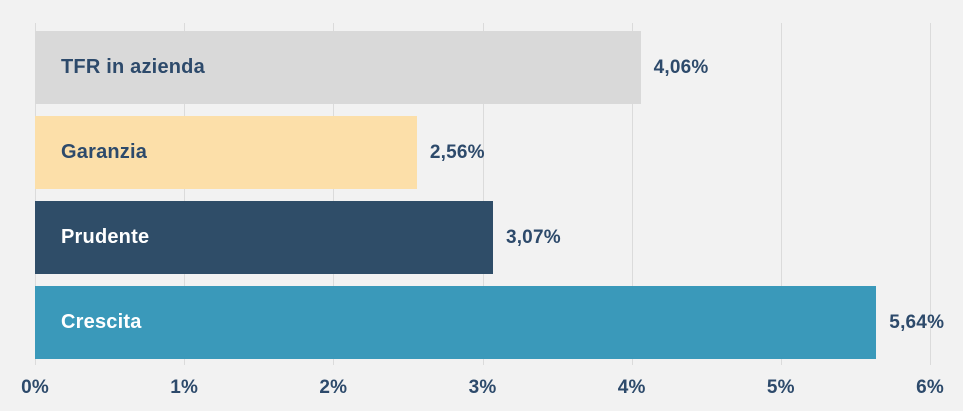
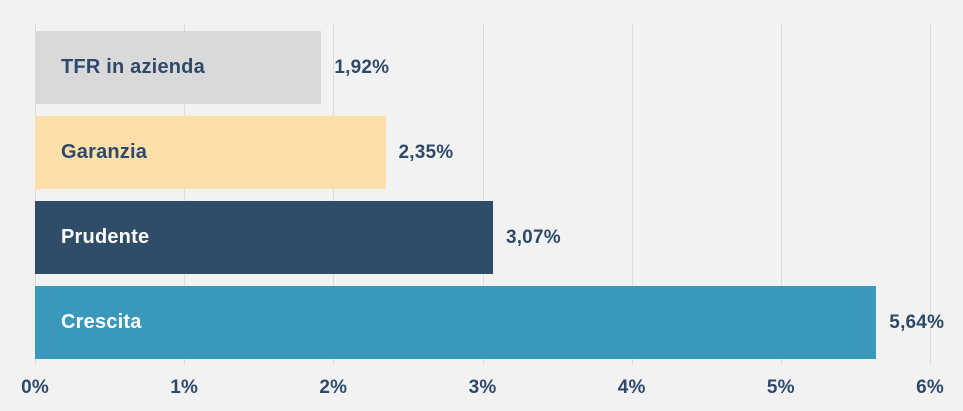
TFR in azienda: 4,06% -> 1,92%
Garanzia: 2,56% -> 2,35%
